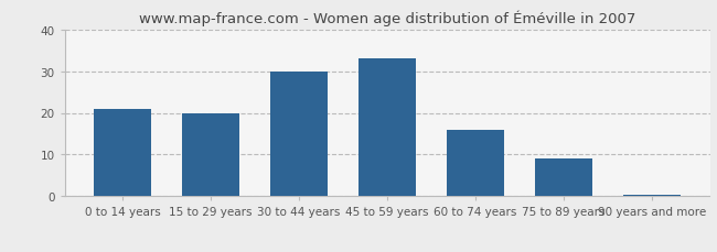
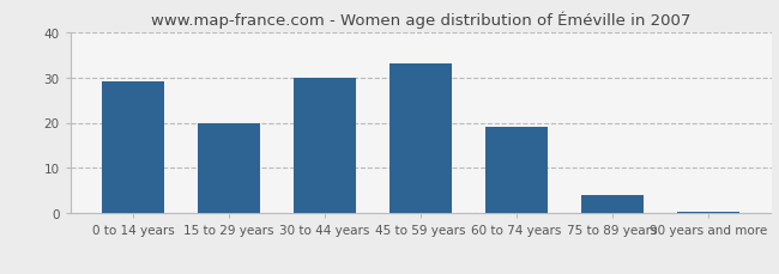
0 to 14 years: 21.0 -> 29.0
60 to 74 years: 16.0 -> 19.0
75 to 89 years: 9.0 -> 4.0
